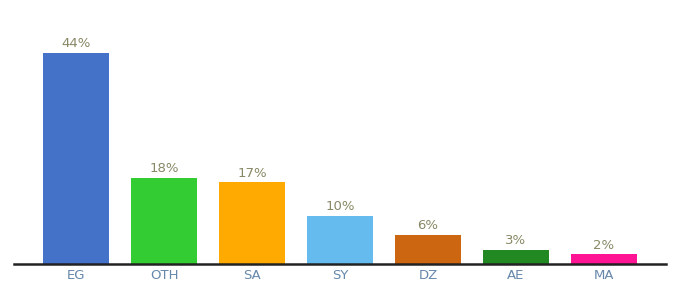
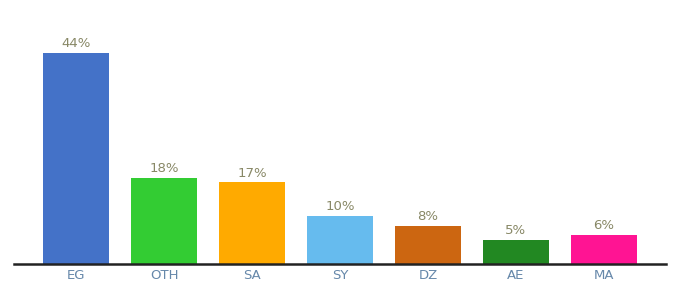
DZ: 6% -> 8%
AE: 3% -> 5%
MA: 2% -> 6%
